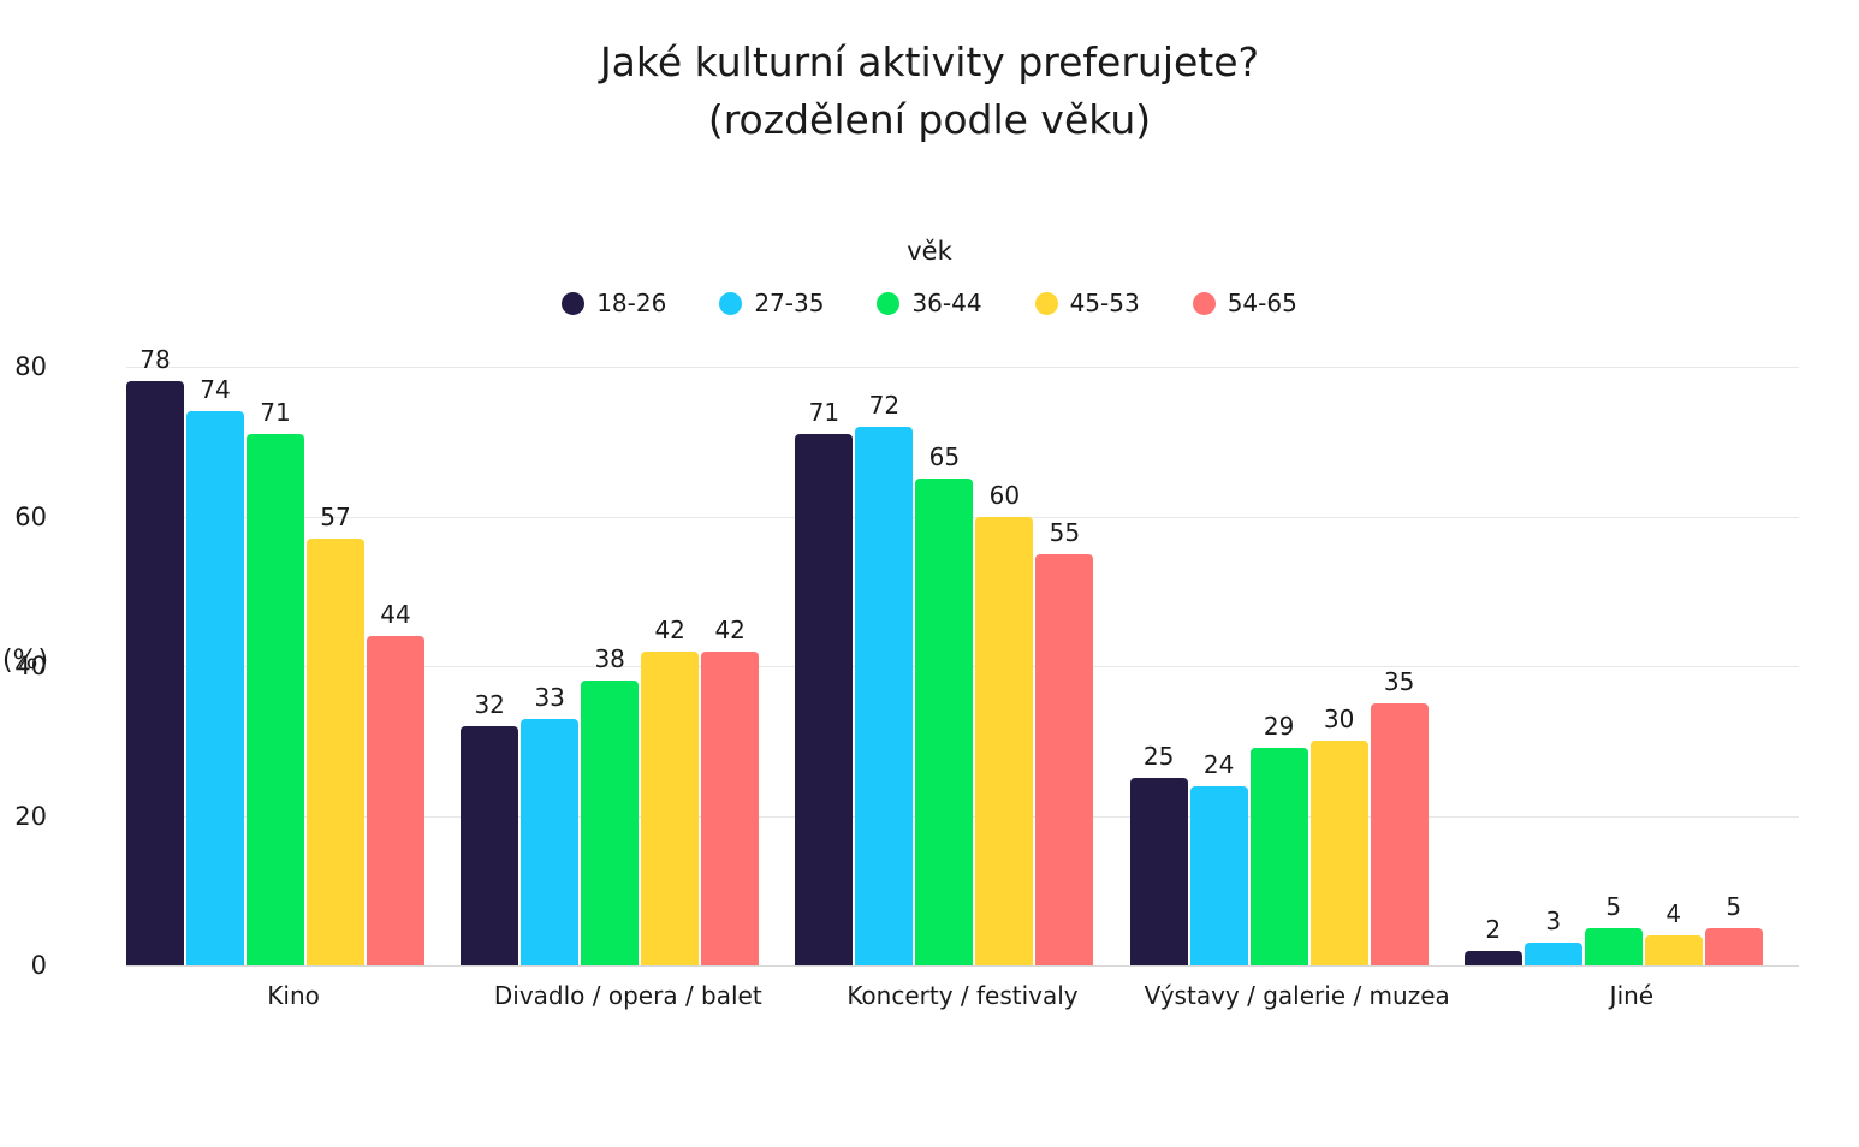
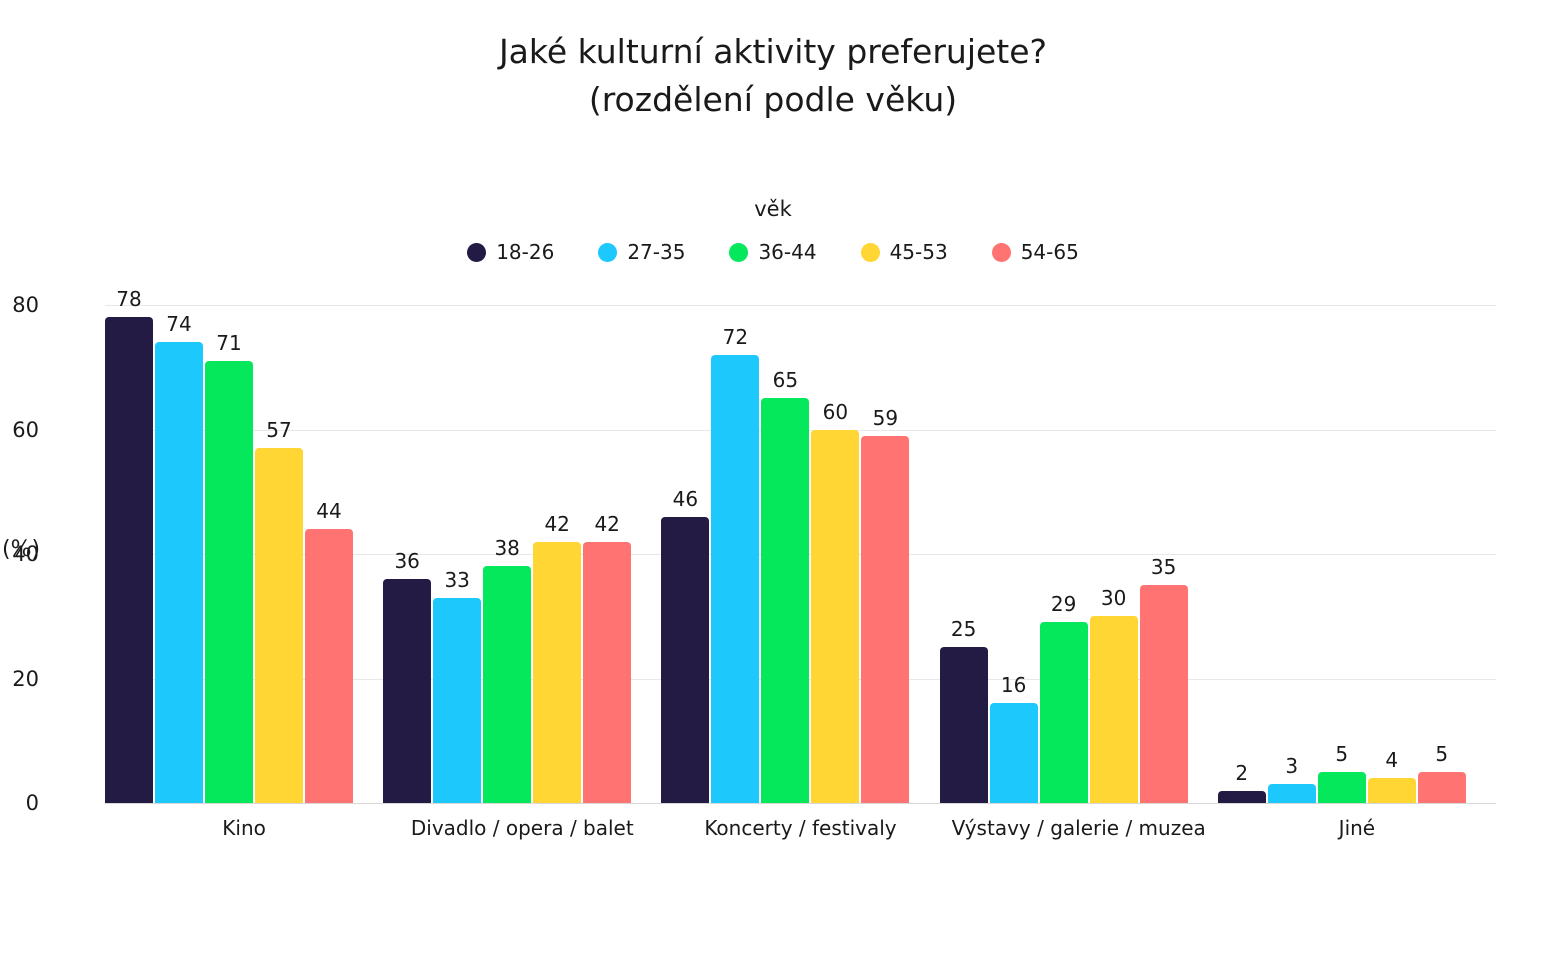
18-26/Divadlo / opera / balet: 32 -> 36
18-26/Koncerty / festivaly: 71 -> 46
54-65/Koncerty / festivaly: 55 -> 59
27-35/Výstavy / galerie / muzea: 24 -> 16
